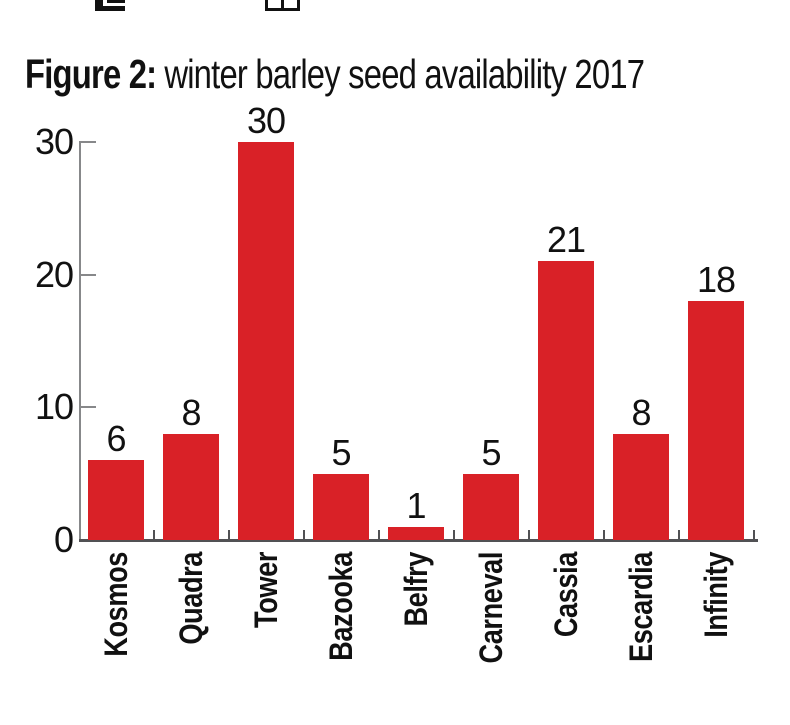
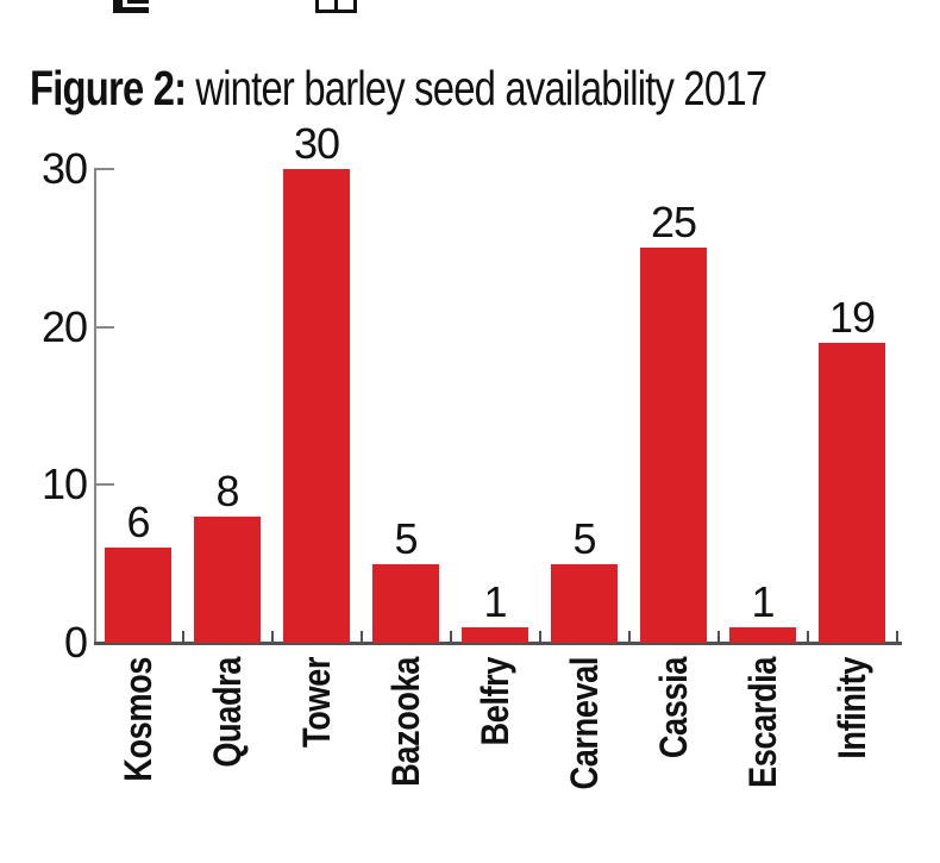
Cassia: 21 -> 25
Escardia: 8 -> 1
Infinity: 18 -> 19
